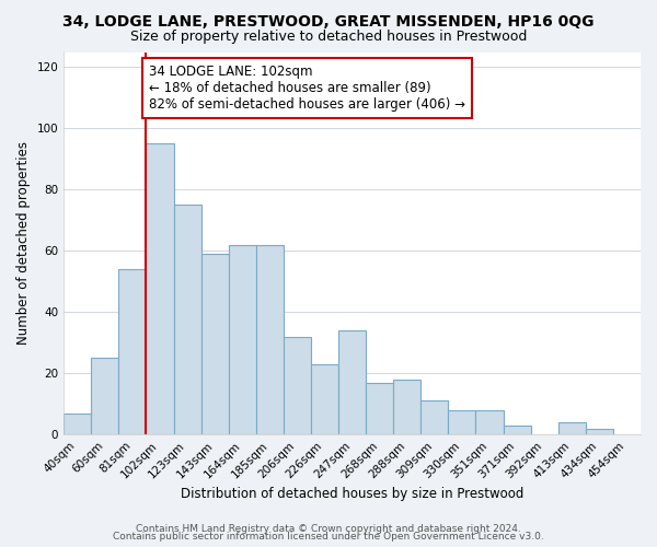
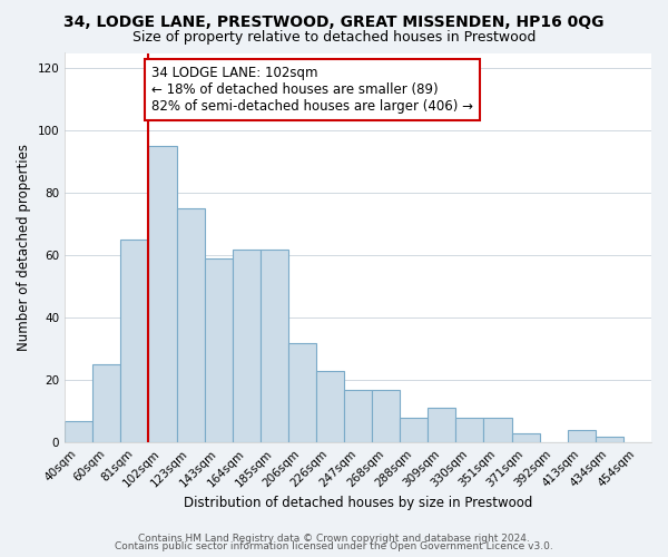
81sqm: 54 -> 65
247sqm: 34 -> 17
288sqm: 18 -> 8
